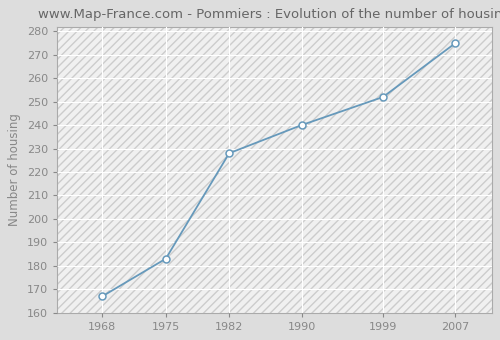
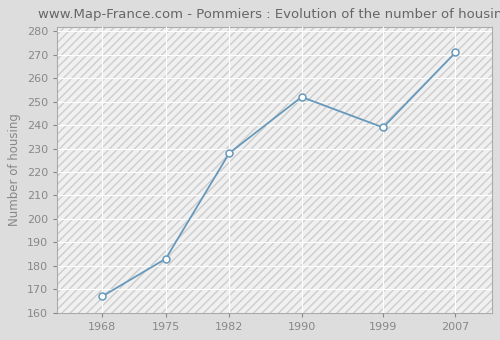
1990: 240 -> 252
1999: 252 -> 239
2007: 275 -> 271
